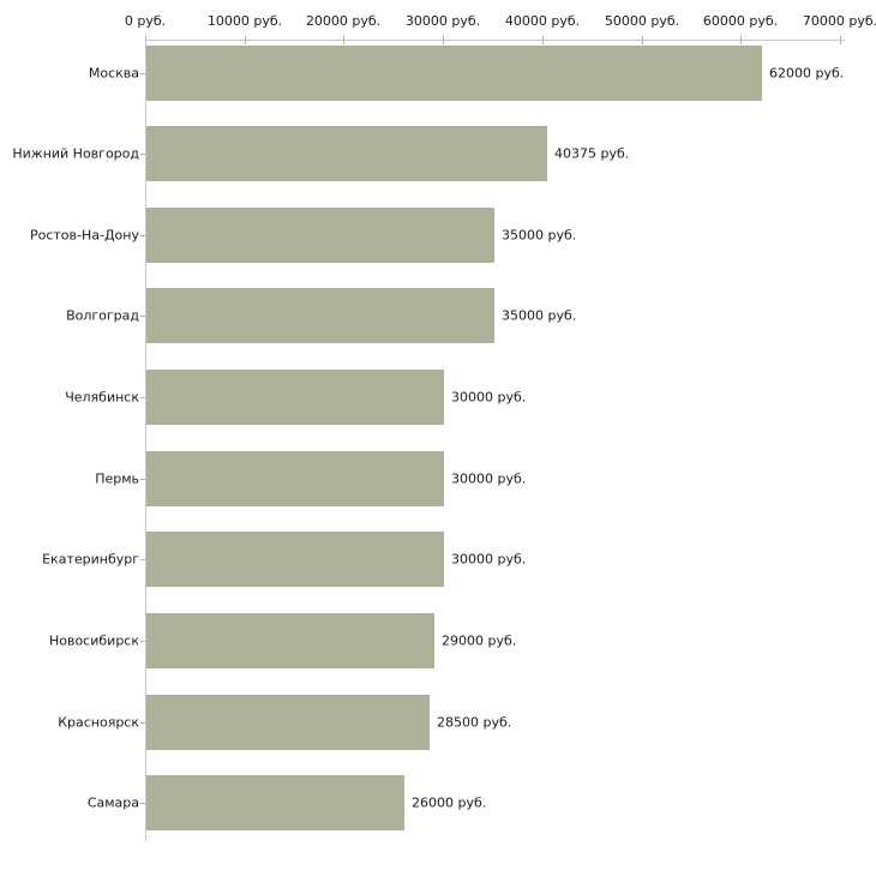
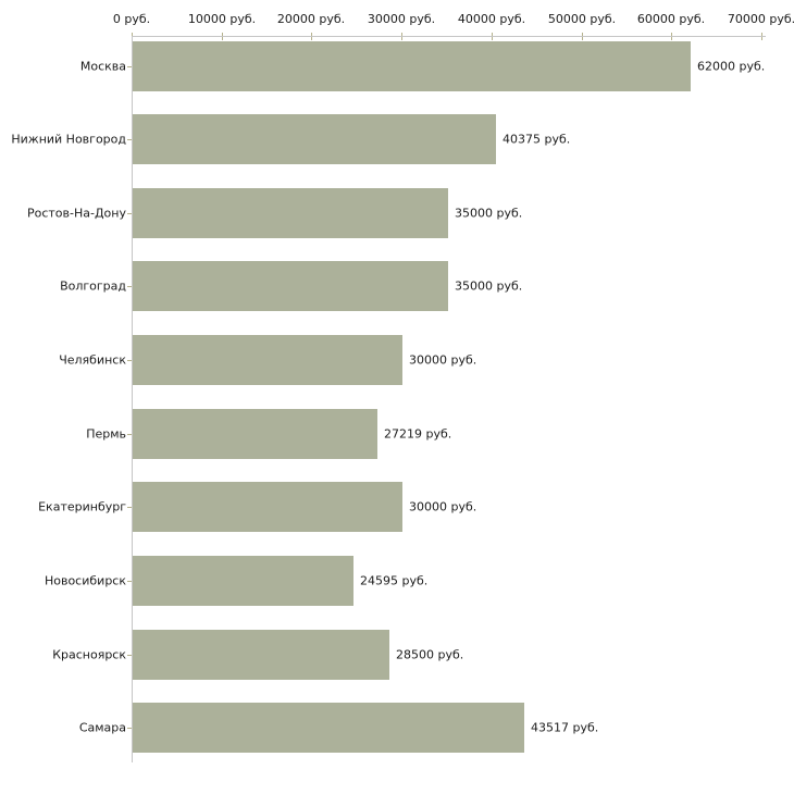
Пермь: 30000 -> 27219
Новосибирск: 29000 -> 24595
Самара: 26000 -> 43517
